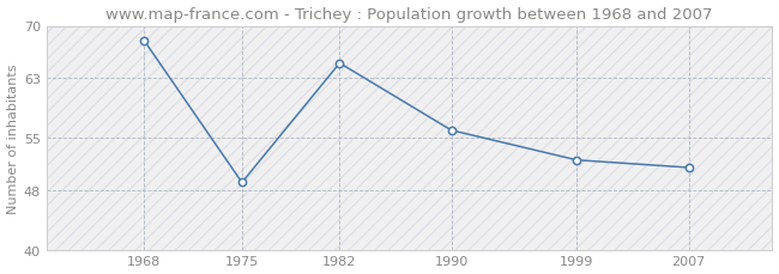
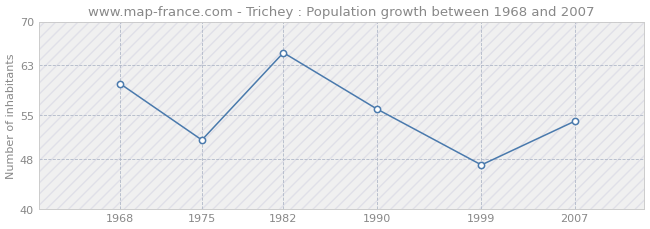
1968: 68 -> 60
1975: 49 -> 51
1999: 52 -> 47
2007: 51 -> 54
